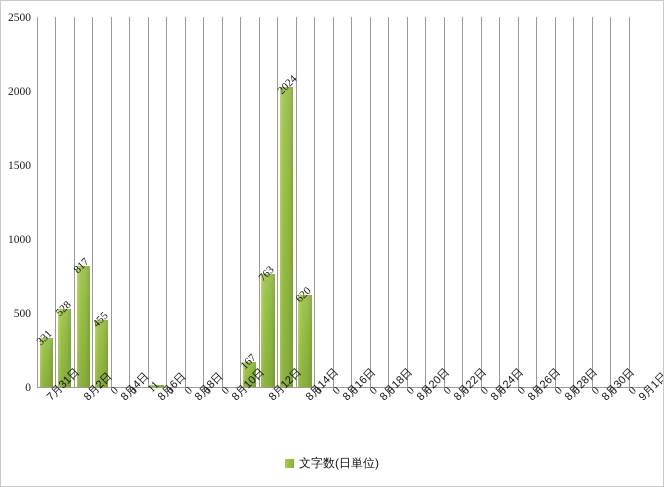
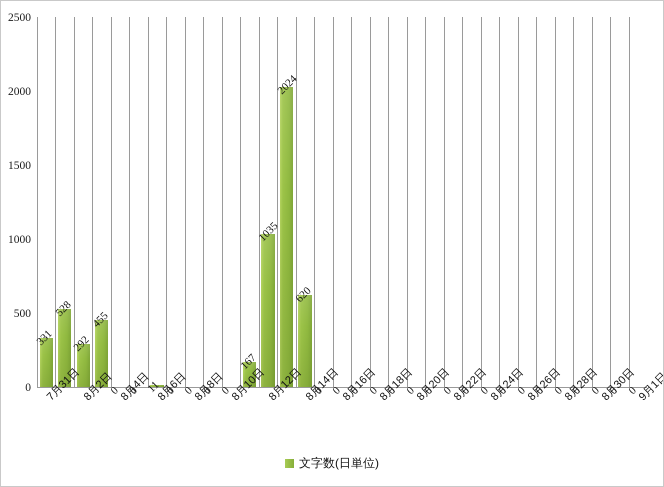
8月2日: 817 -> 292
8月12日: 763 -> 1035
